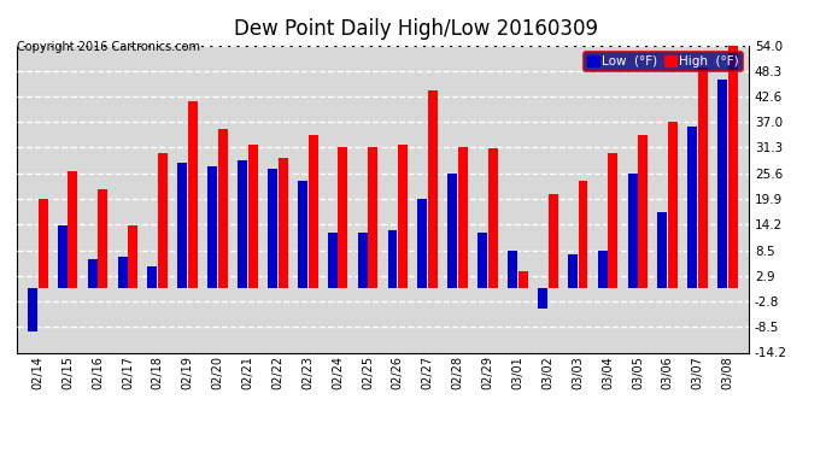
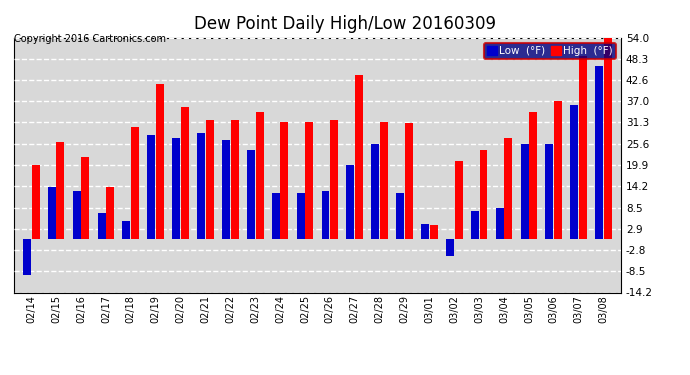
Low (°F)/02/16: 6.5 -> 13.0
High (°F)/02/22: 29.0 -> 32.0
Low (°F)/03/01: 8.5 -> 4.0
High (°F)/03/04: 30.0 -> 27.0
Low (°F)/03/06: 17.0 -> 25.6
